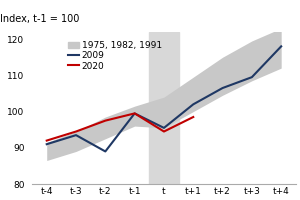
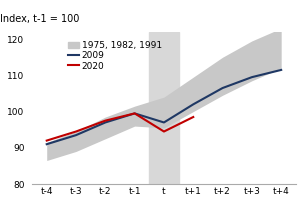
2009/t-2: 89.0 -> 97.0
2009/t: 95.5 -> 97.0
2009/t+4: 118.0 -> 111.5
